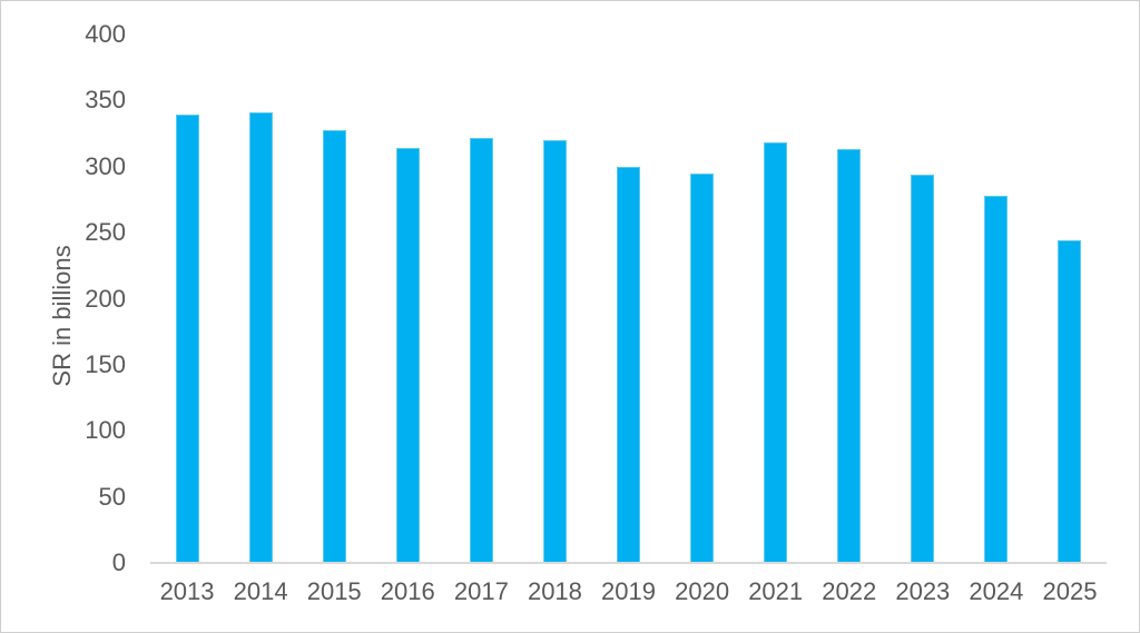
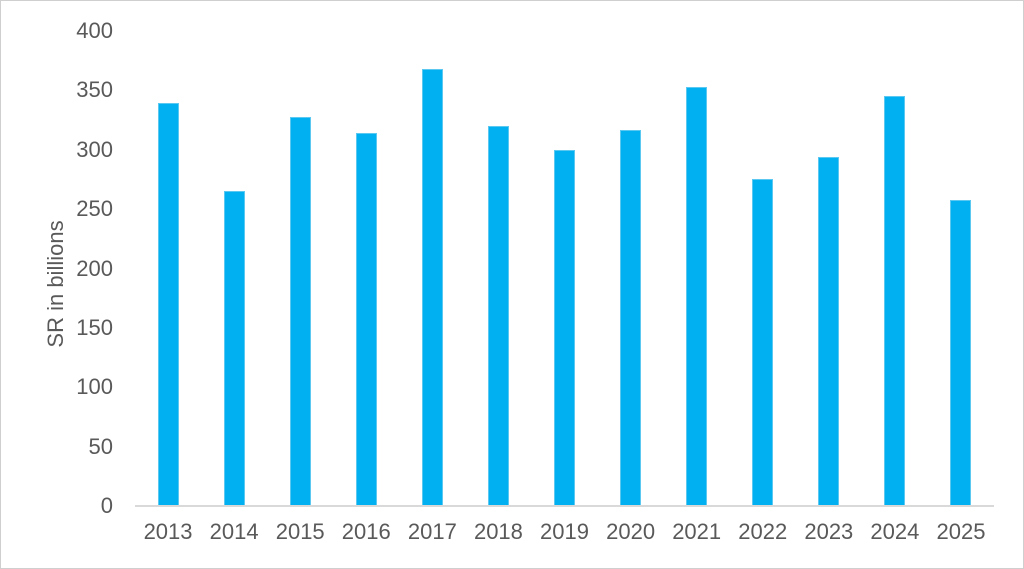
2014: 341 -> 265
2017: 322 -> 368
2020: 295 -> 317
2021: 318 -> 353
2022: 313 -> 275
2024: 278 -> 345
2025: 244 -> 258
